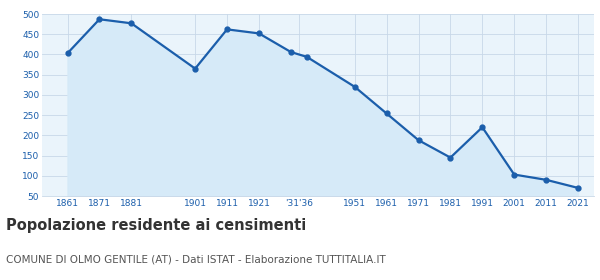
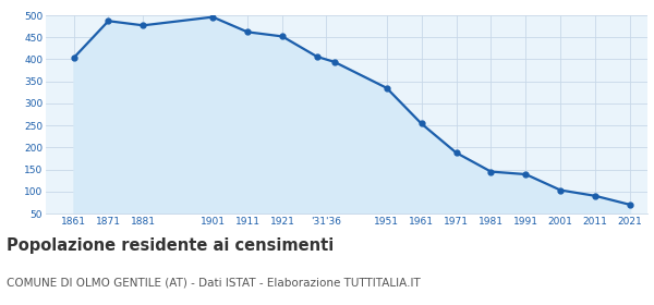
1901: 365 -> 496
1951: 320 -> 335
1991: 220 -> 139
